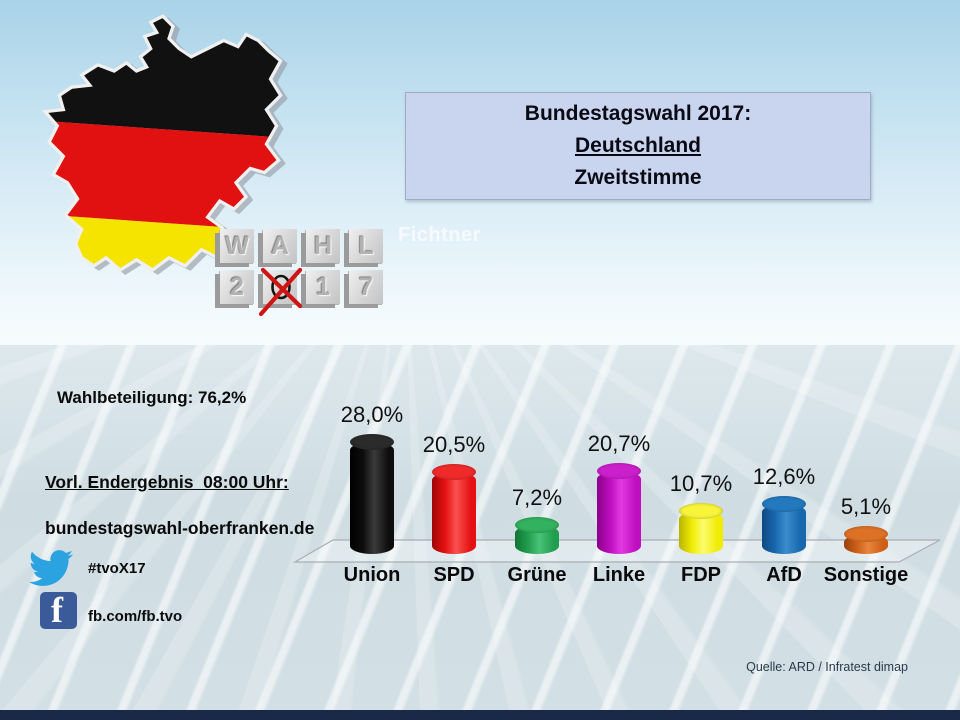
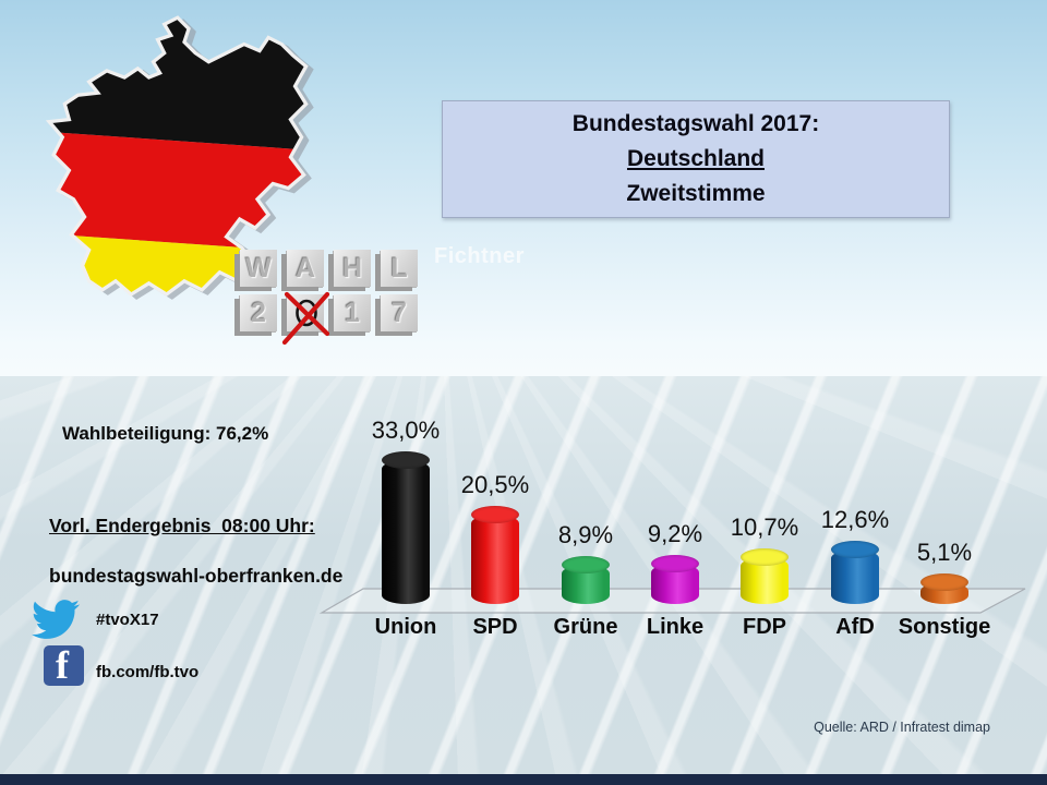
Union: 28,0% -> 33,0%
Grüne: 7,2% -> 8,9%
Linke: 20,7% -> 9,2%
